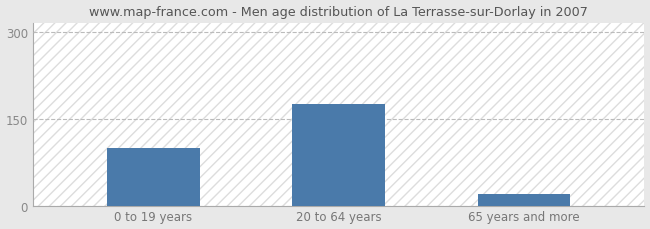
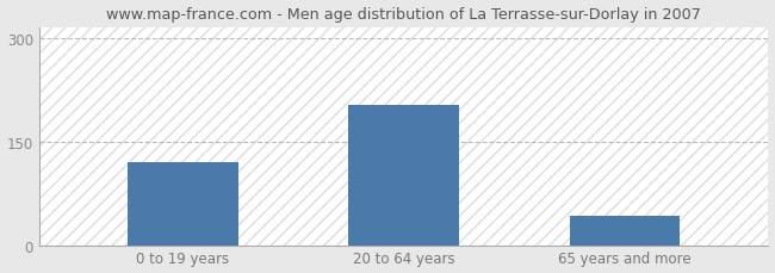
0 to 19 years: 100 -> 120
20 to 64 years: 175 -> 202
65 years and more: 20 -> 42
